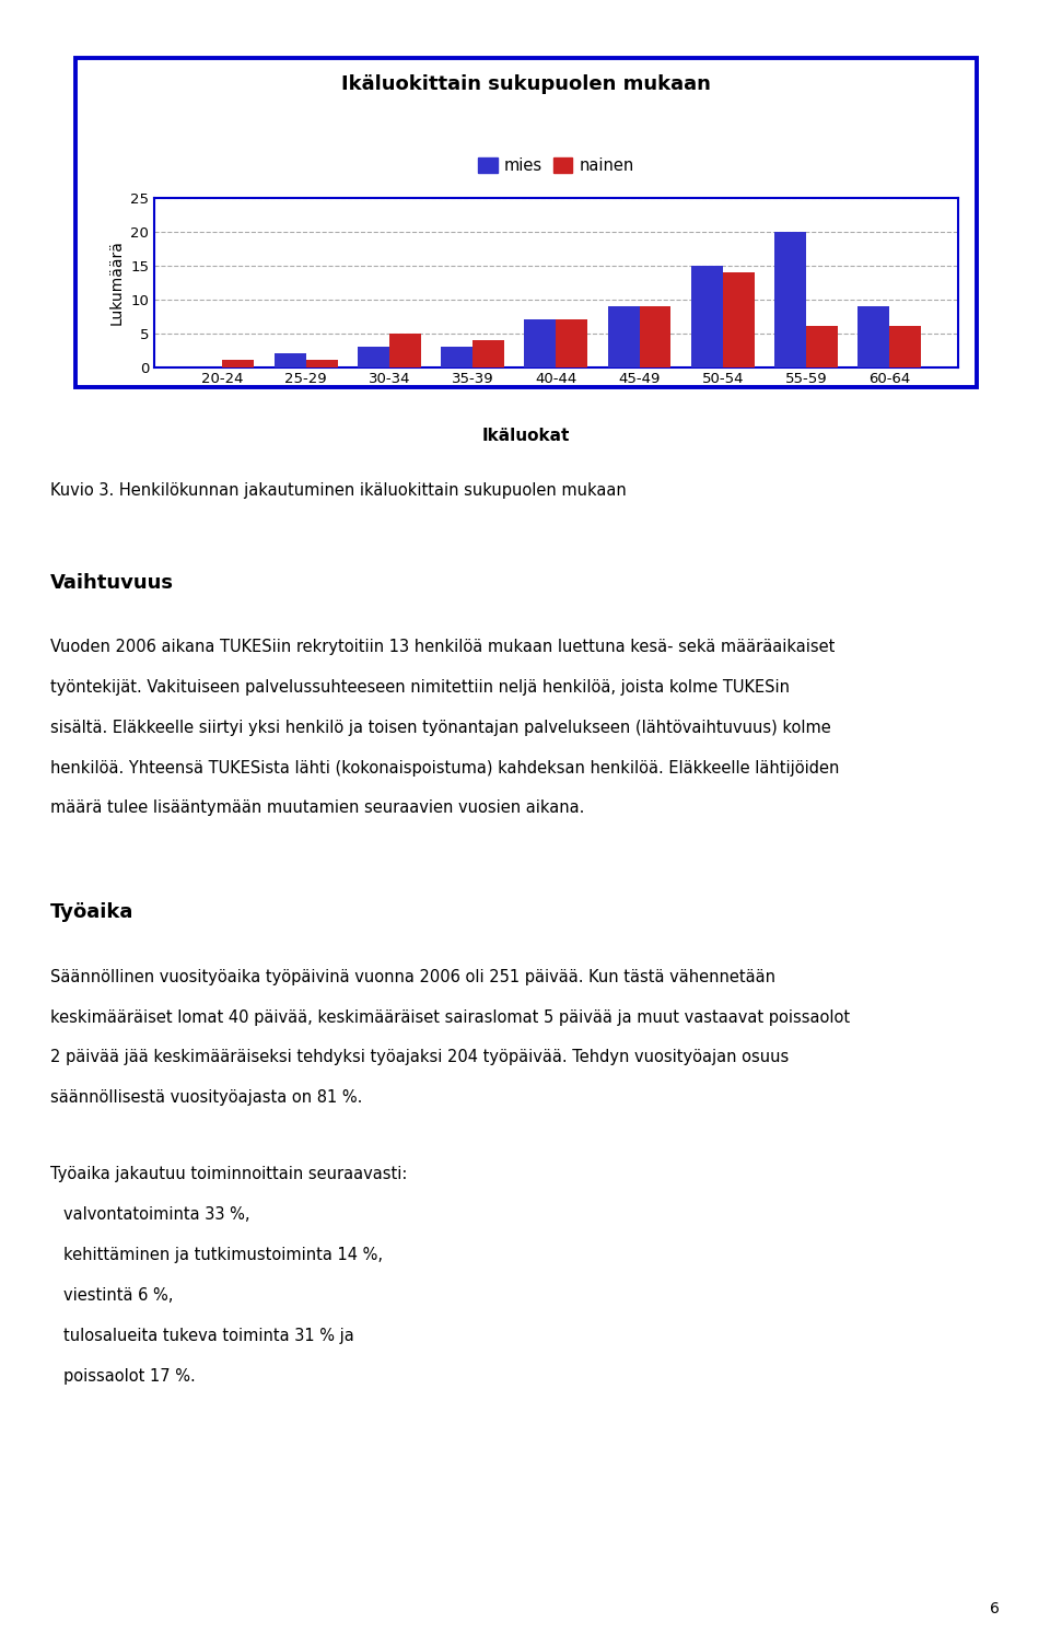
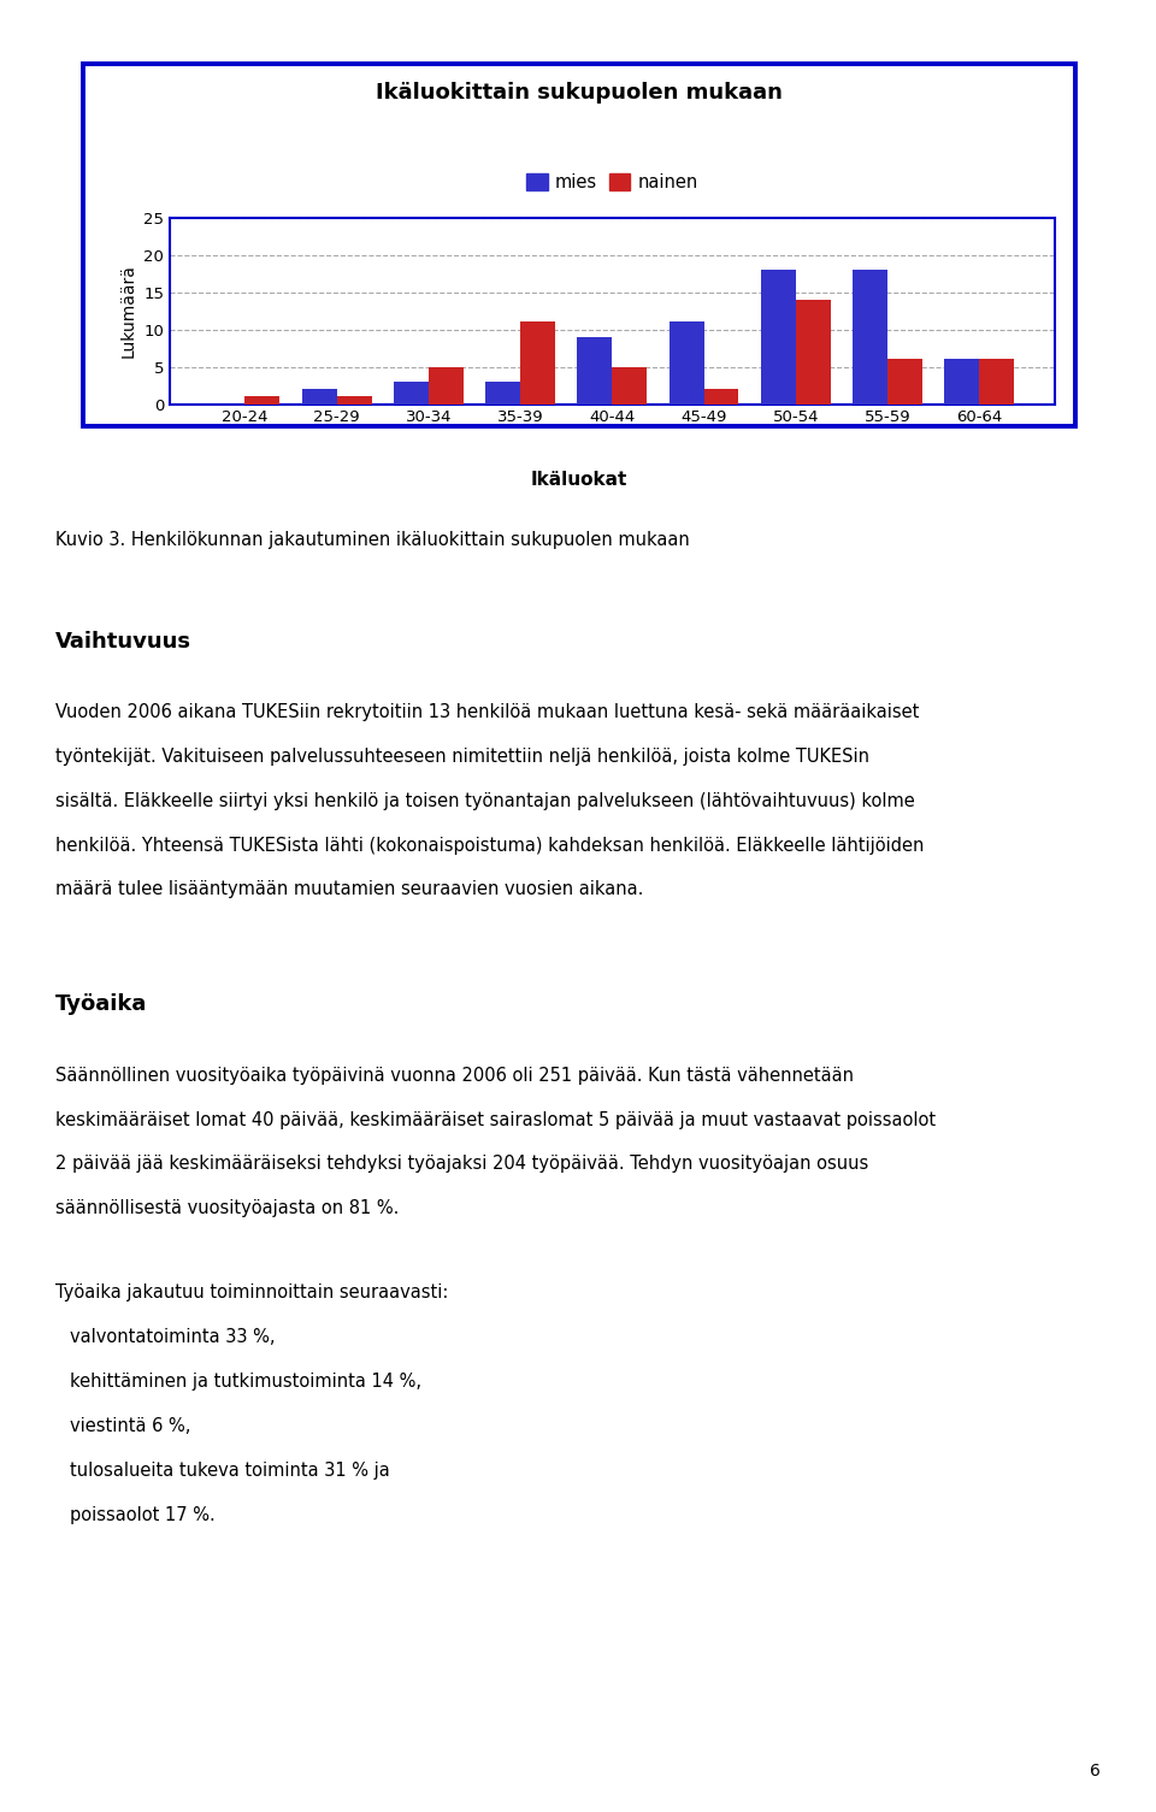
nainen/35-39: 4 -> 11
mies/40-44: 7 -> 9
nainen/40-44: 7 -> 5
mies/45-49: 9 -> 11
nainen/45-49: 9 -> 2
mies/50-54: 15 -> 18
mies/55-59: 20 -> 18
mies/60-64: 9 -> 6
